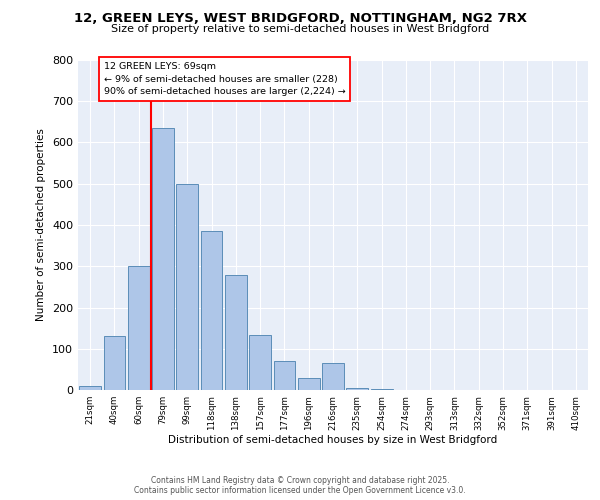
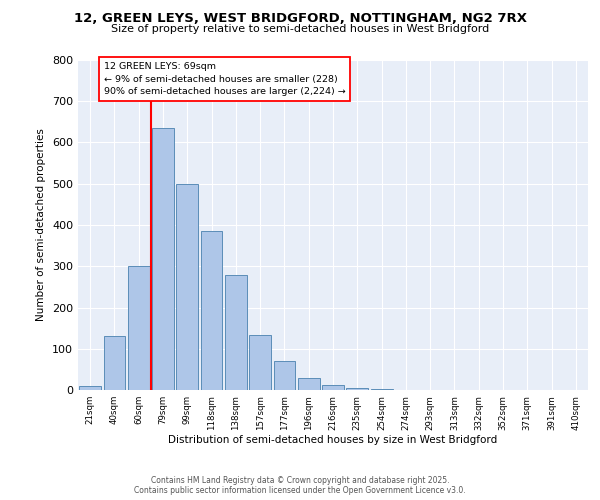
216sqm: 65 -> 13
